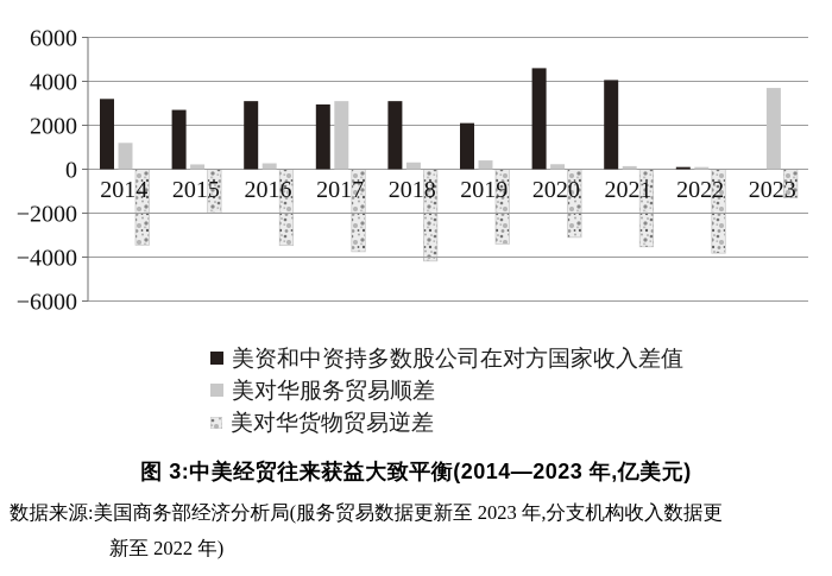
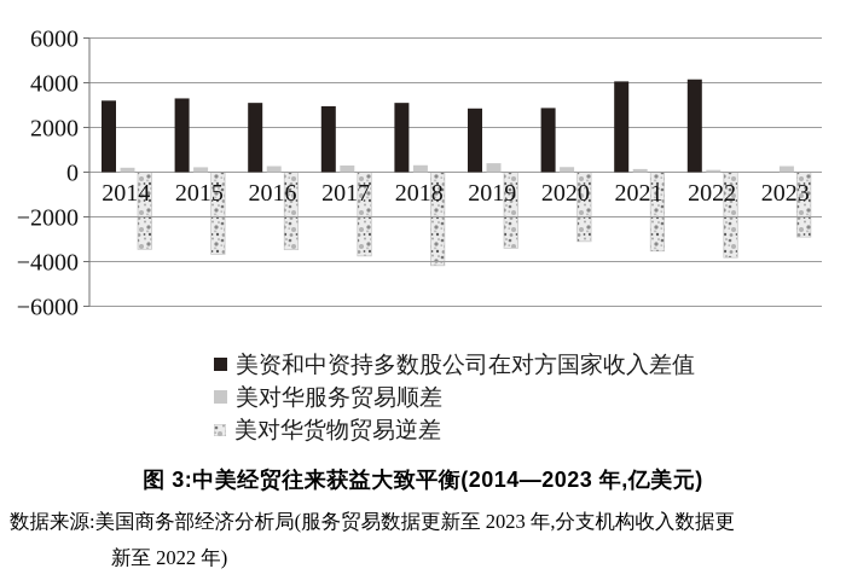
美对华服务贸易顺差/2014: 1200 -> 200
美资和中资持多数股公司在对方国家收入差值/2015: 2700 -> 3300
美对华货物贸易逆差/2015: -2000 -> -3700
美对华服务贸易顺差/2017: 3100 -> 300
美资和中资持多数股公司在对方国家收入差值/2019: 2100 -> 2800
美资和中资持多数股公司在对方国家收入差值/2020: 4600 -> 2900
美资和中资持多数股公司在对方国家收入差值/2022: 100 -> 4200
美对华服务贸易顺差/2023: 3700 -> 300
美对华货物贸易逆差/2023: -1300 -> -2900
